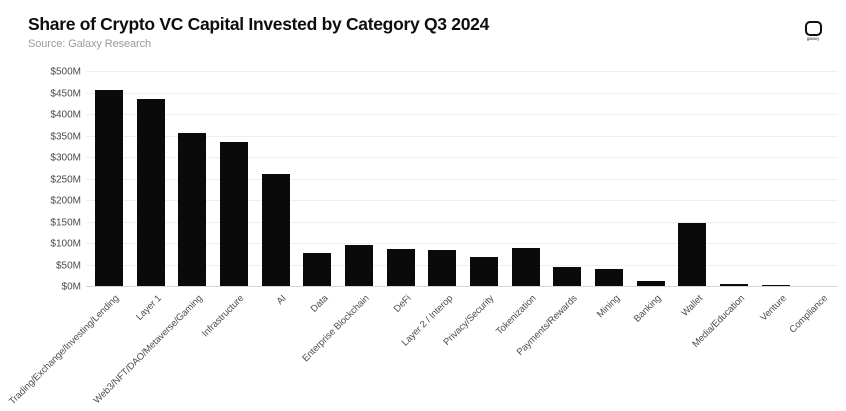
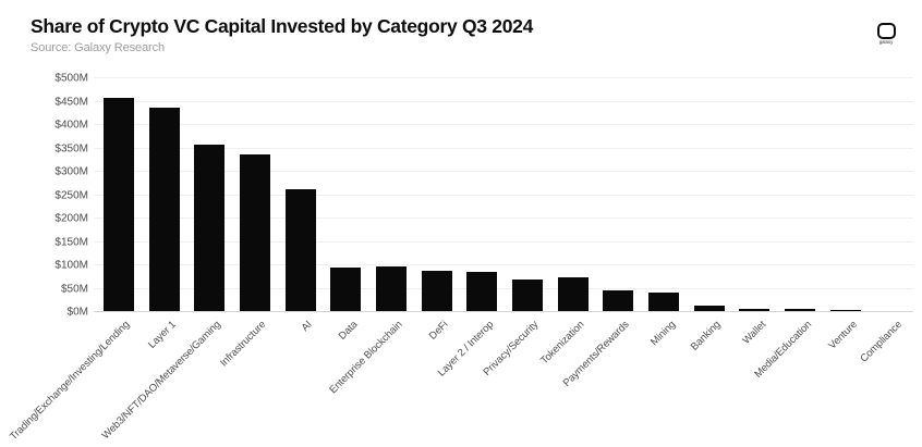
Data: $80M -> $100M
Tokenization: $90M -> $70M
Wallet: $150M -> $10M
